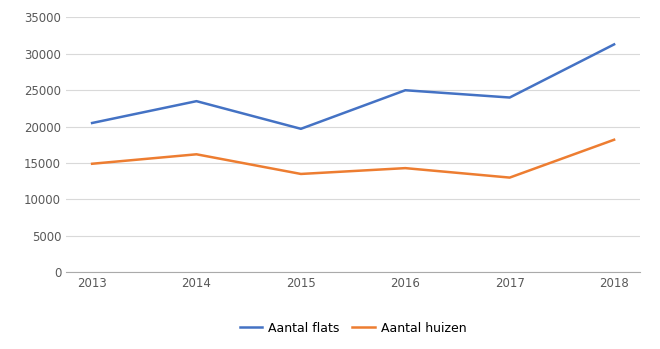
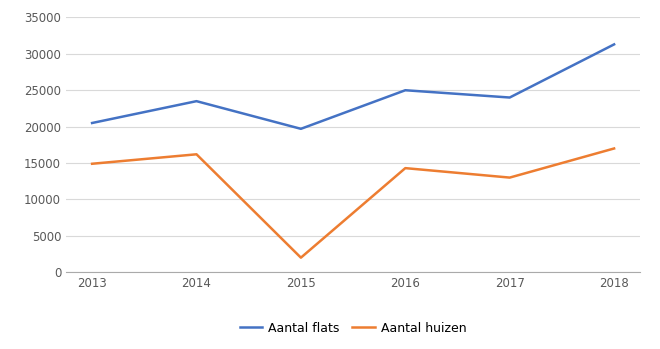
Aantal huizen/2015: 13500 -> 2000
Aantal huizen/2018: 18200 -> 17000
